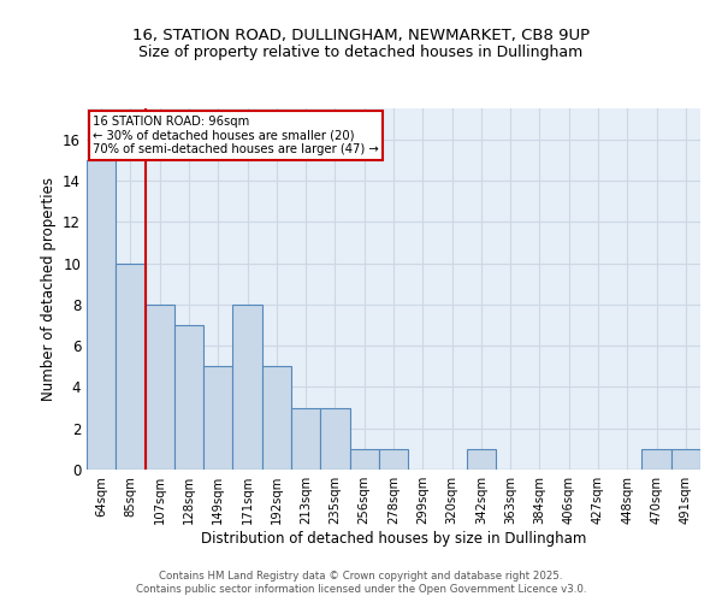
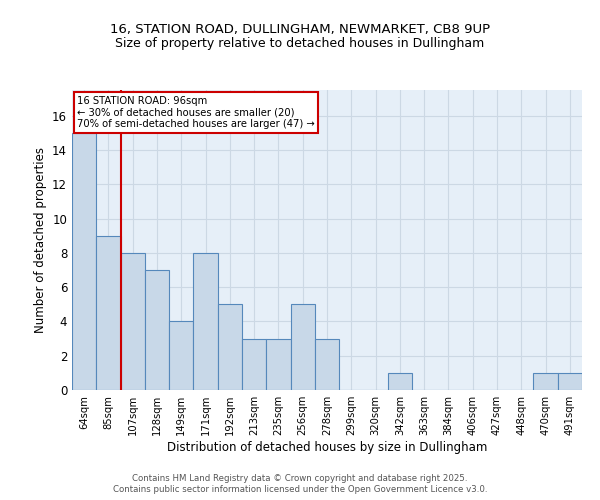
85sqm: 10 -> 9
149sqm: 5 -> 4
256sqm: 1 -> 5
278sqm: 1 -> 3
